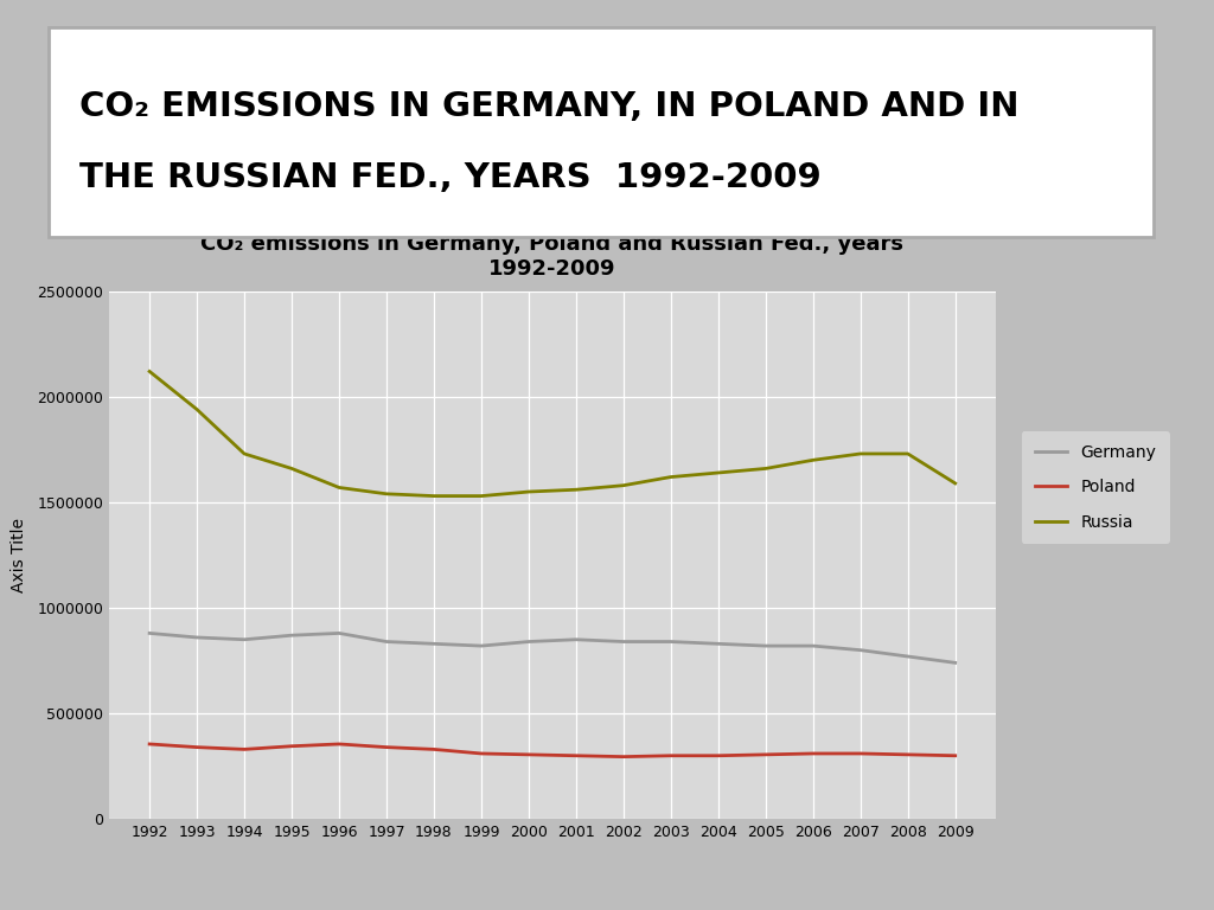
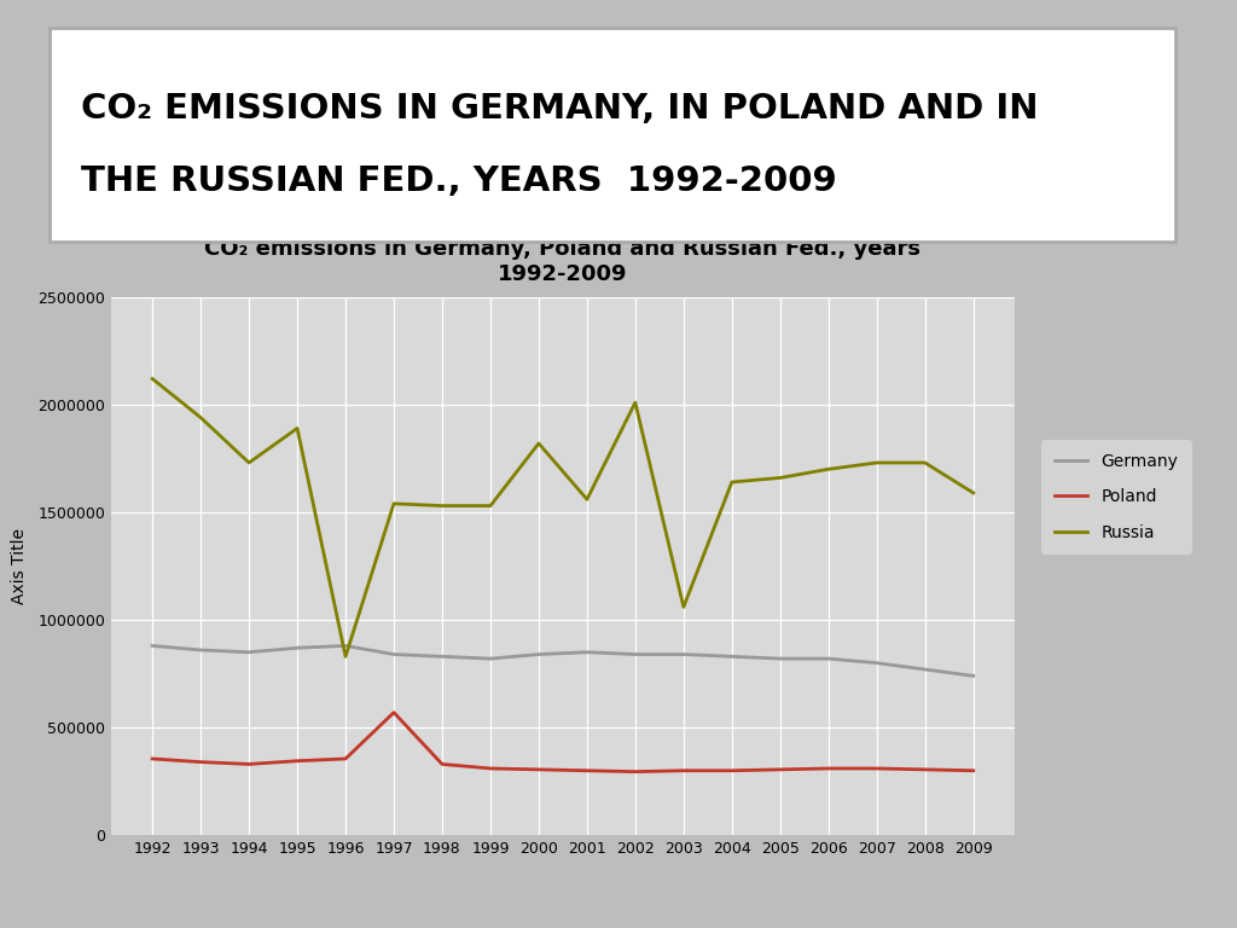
Russia/1995: 1660000 -> 1890000
Russia/1996: 1570000 -> 830000
Poland/1997: 340000 -> 570000
Russia/2000: 1550000 -> 1820000
Russia/2002: 1580000 -> 2010000
Russia/2003: 1620000 -> 1060000
